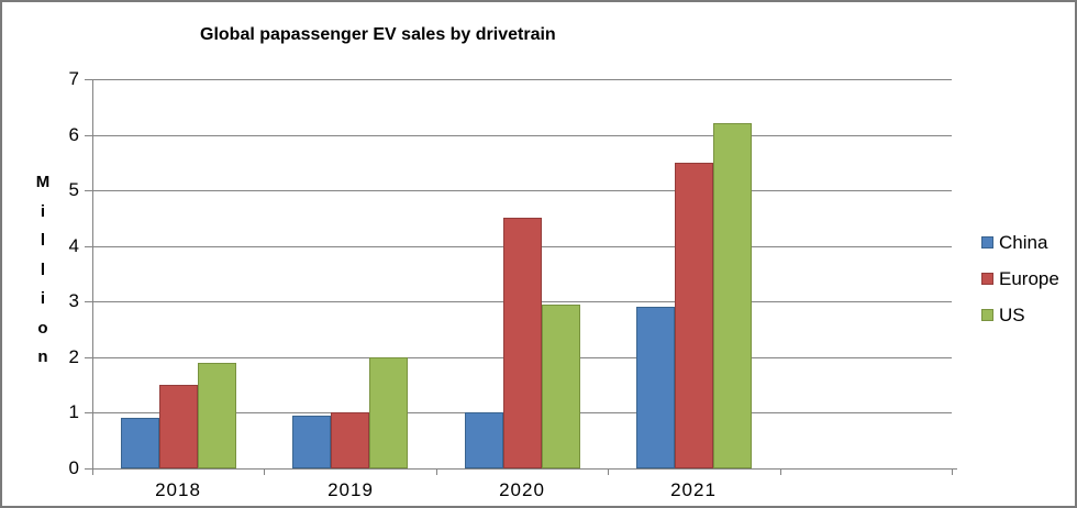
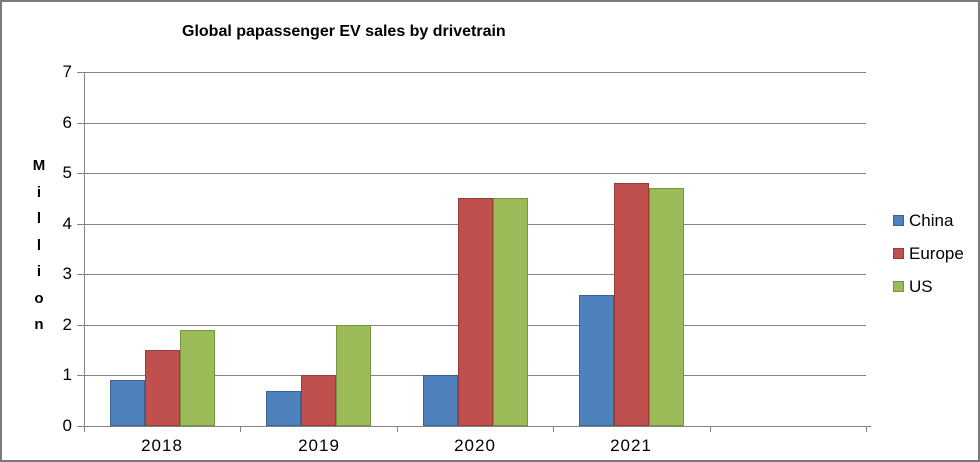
China/2019: 0.9 -> 0.7
US/2020: 3.0 -> 4.5
China/2021: 2.9 -> 2.6
Europe/2021: 5.5 -> 4.8
US/2021: 6.2 -> 4.7
